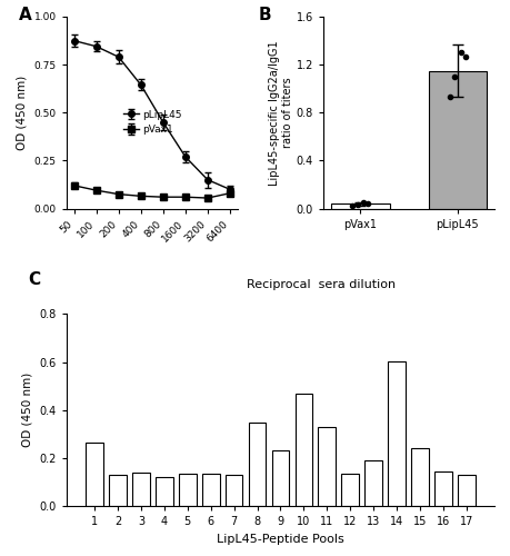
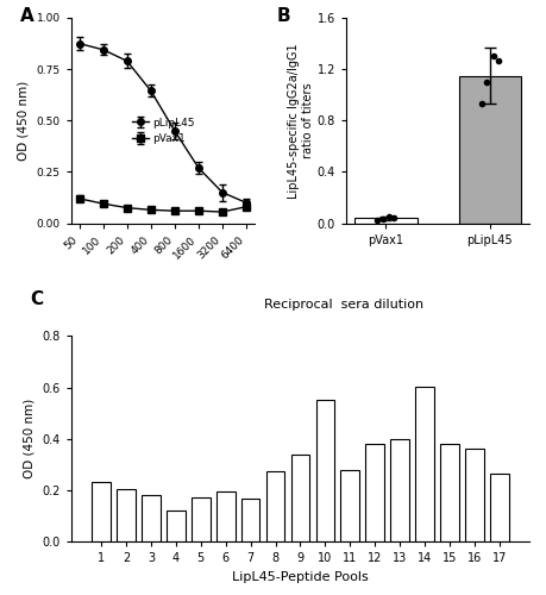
1: 0.265 -> 0.230
2: 0.130 -> 0.205
3: 0.140 -> 0.180
5: 0.135 -> 0.170
6: 0.135 -> 0.195
7: 0.130 -> 0.165
8: 0.350 -> 0.275
9: 0.230 -> 0.340
10: 0.470 -> 0.550
11: 0.330 -> 0.280
12: 0.135 -> 0.380
13: 0.190 -> 0.400
15: 0.240 -> 0.380
16: 0.145 -> 0.360
17: 0.130 -> 0.265
